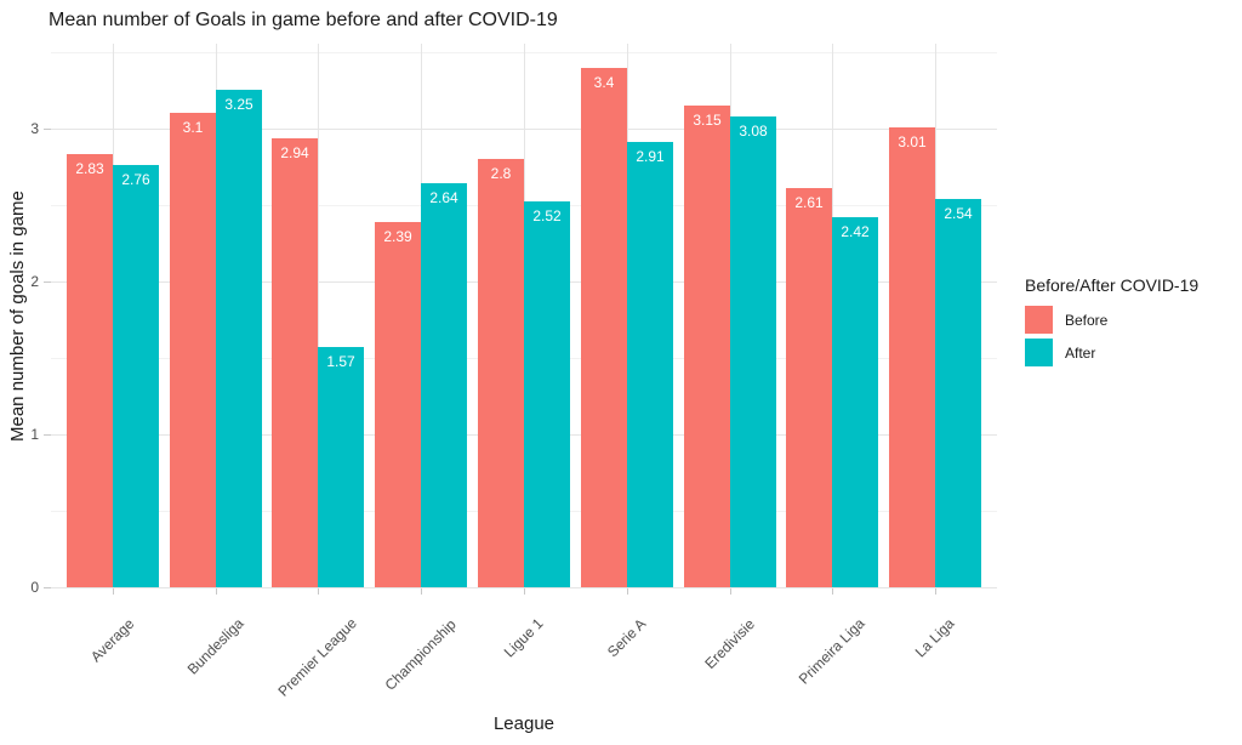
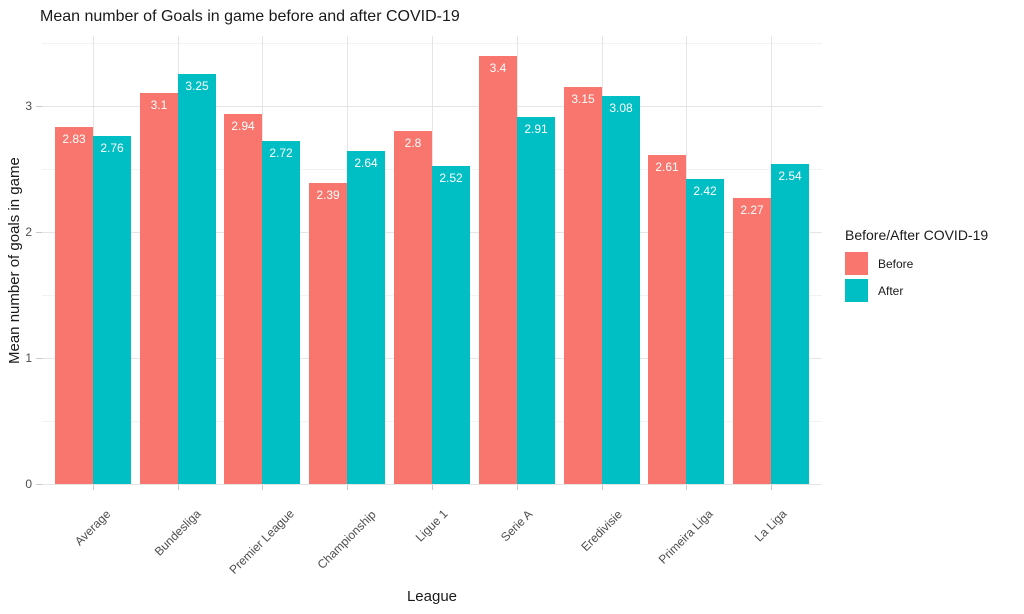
After/Premier League: 1.57 -> 2.72
Before/La Liga: 3.01 -> 2.27
